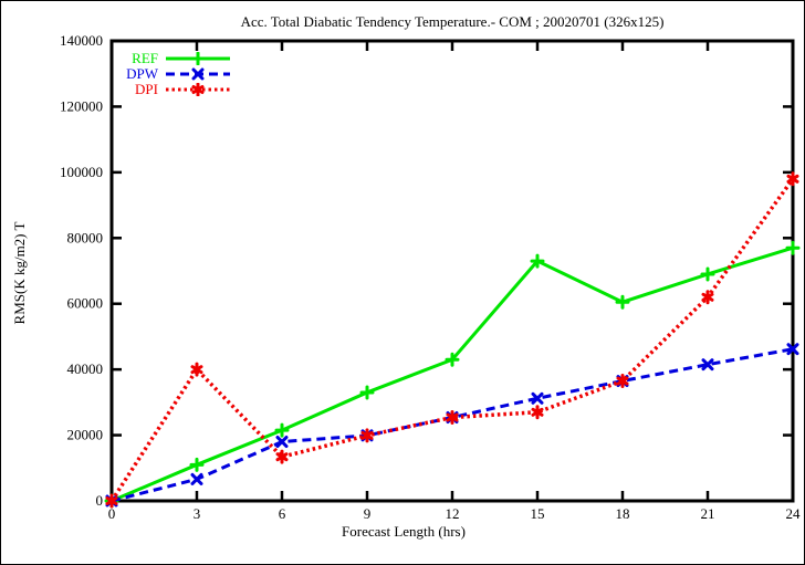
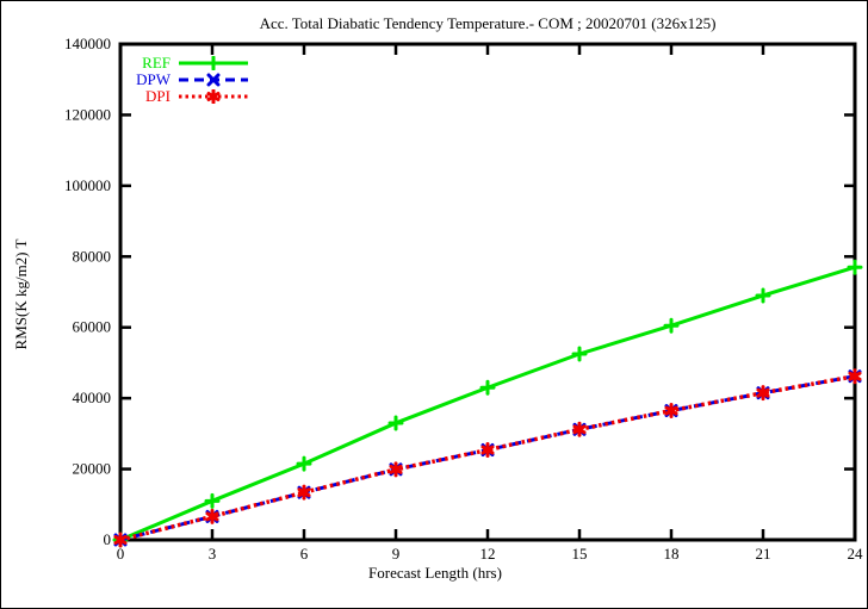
DPI/3: 40000 -> 7000
DPW/6: 18000 -> 13000
REF/15: 73000 -> 52000
DPI/15: 27000 -> 31000
DPI/21: 62000 -> 42000
DPI/24: 98000 -> 46000
